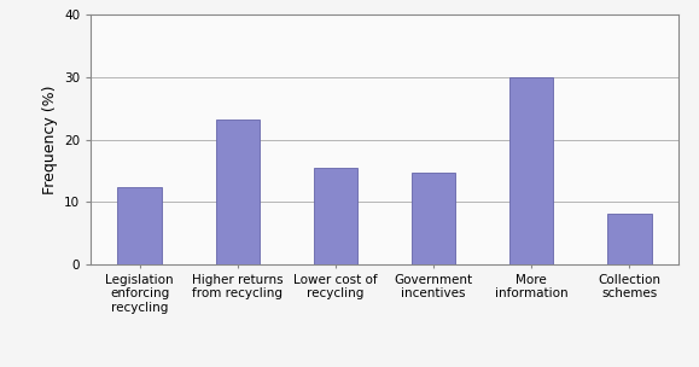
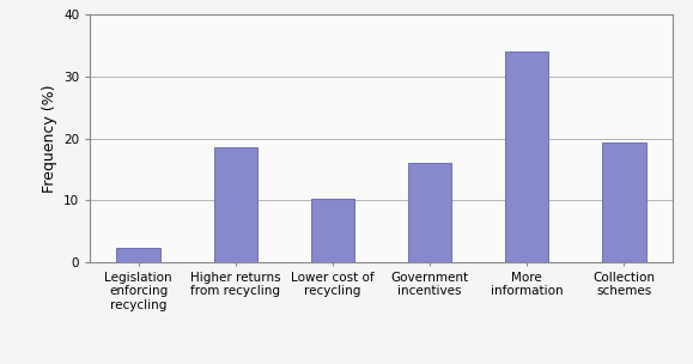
Legislation enforcing recycling: 12.4 -> 2.3
Higher returns from recycling: 23.2 -> 18.5
Lower cost of recycling: 15.4 -> 10.3
Government incentives: 14.6 -> 16.0
More information: 30.0 -> 34.0
Collection schemes: 8.2 -> 19.3
